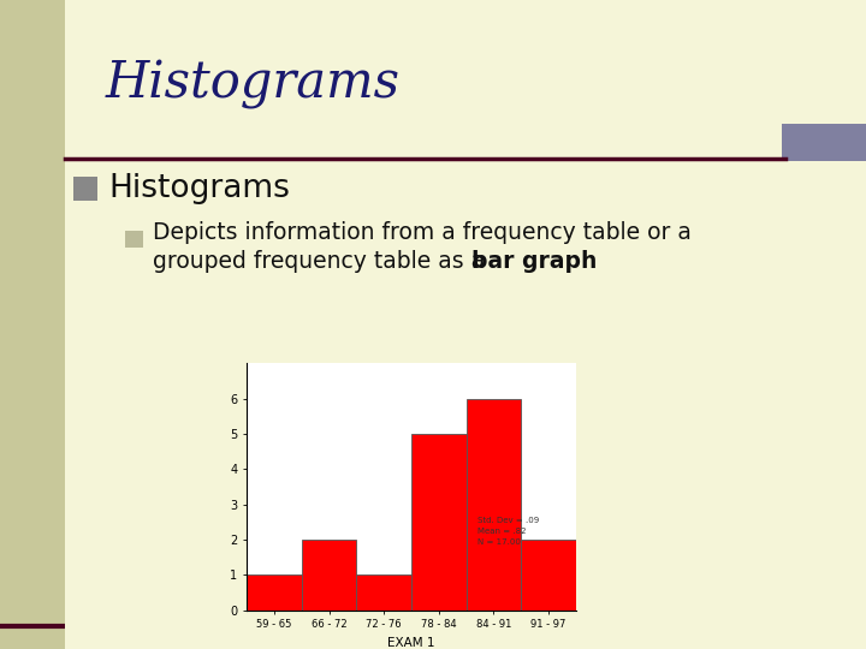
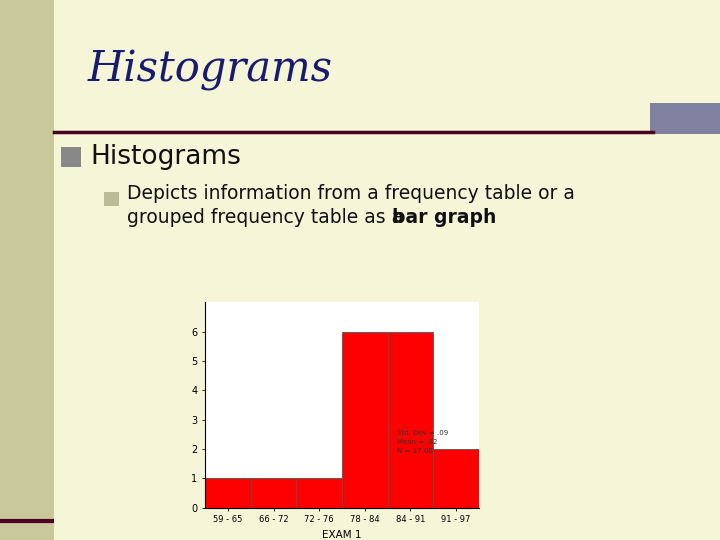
66 - 72: 2 -> 1
78 - 84: 5 -> 6
